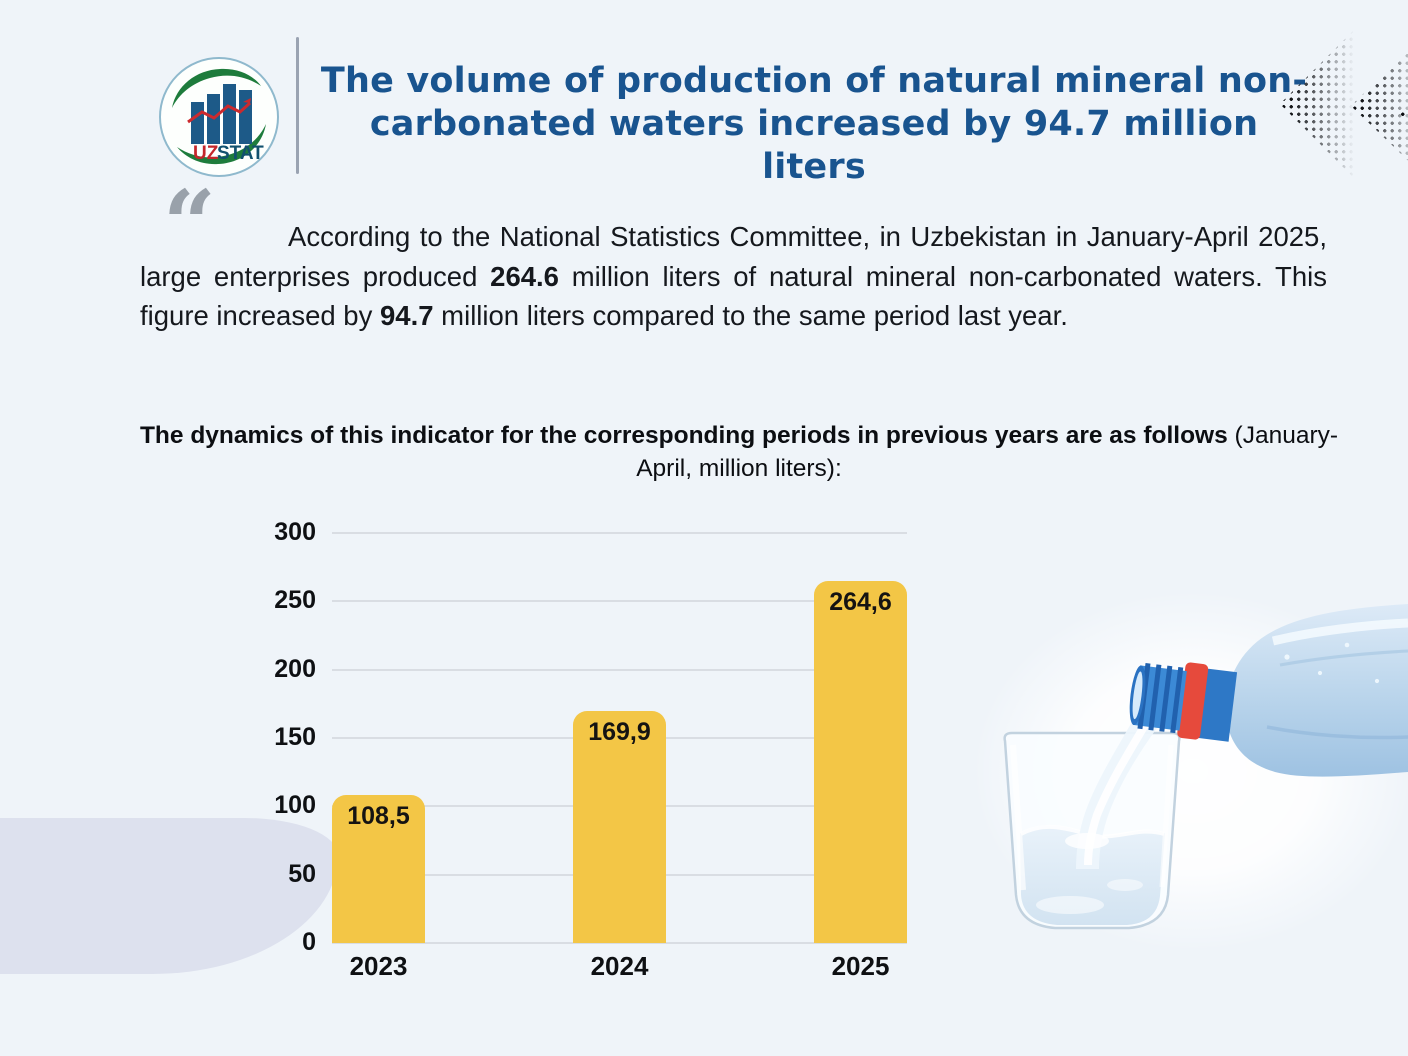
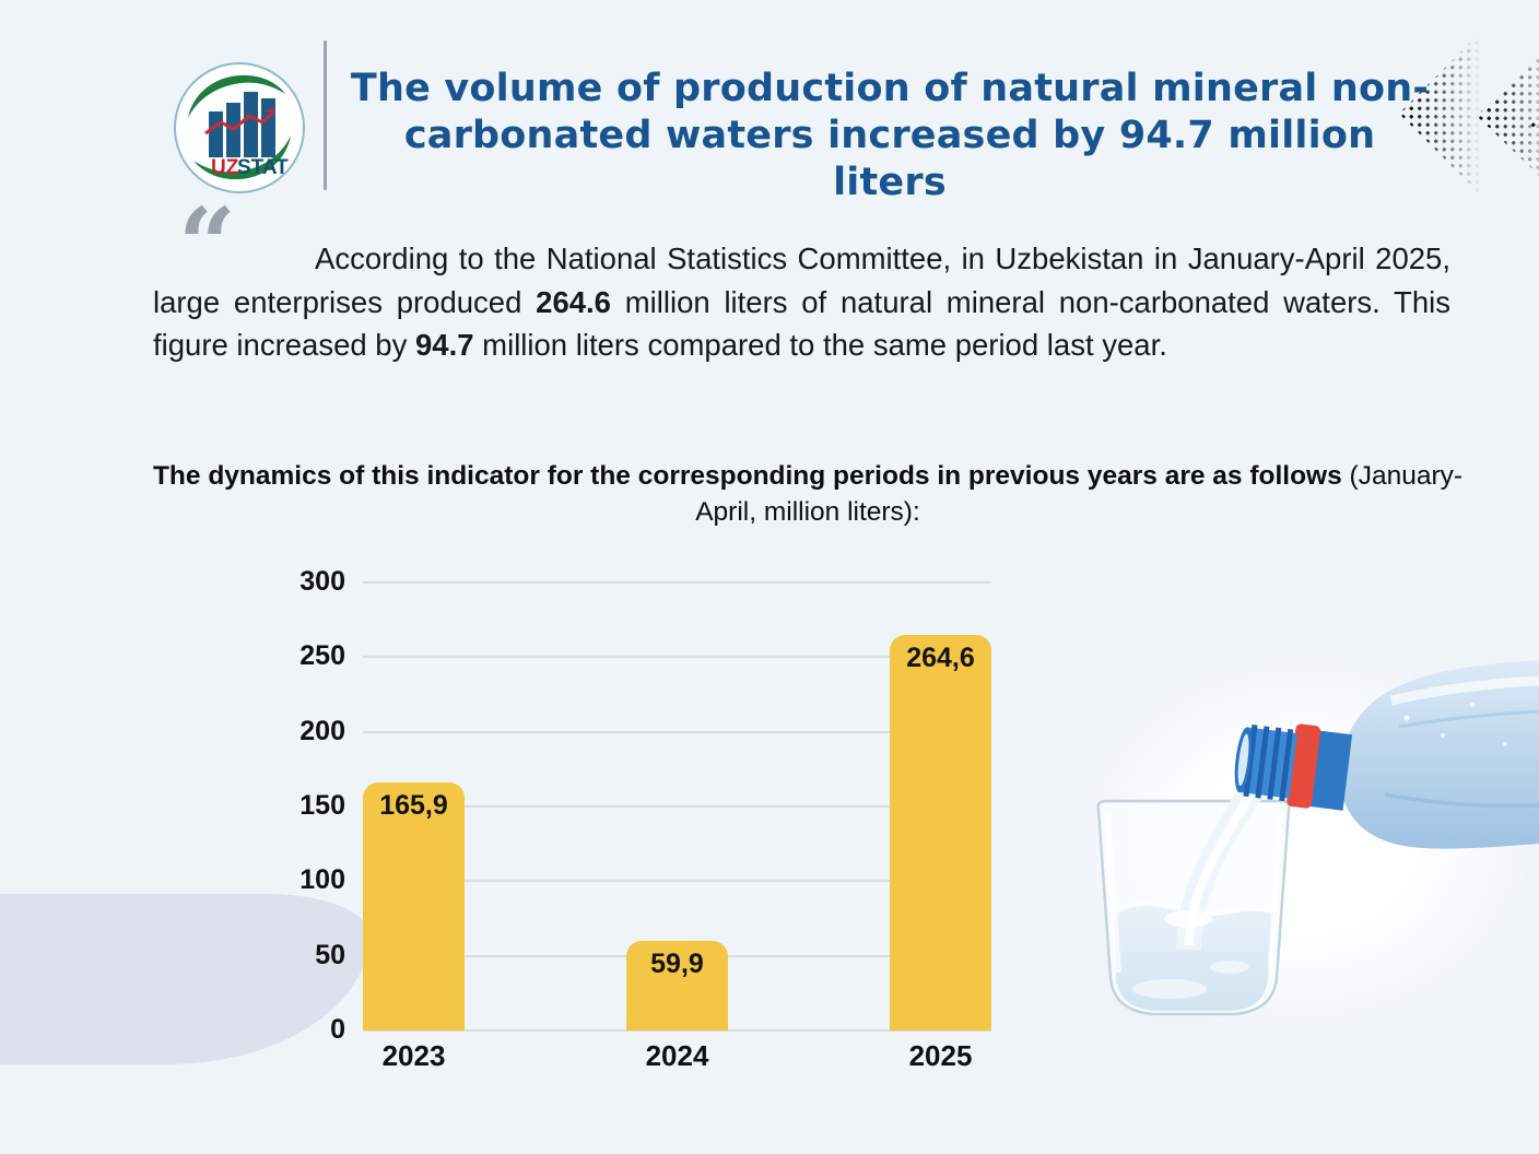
2023: 108,5 -> 165,9
2024: 169,9 -> 59,9
